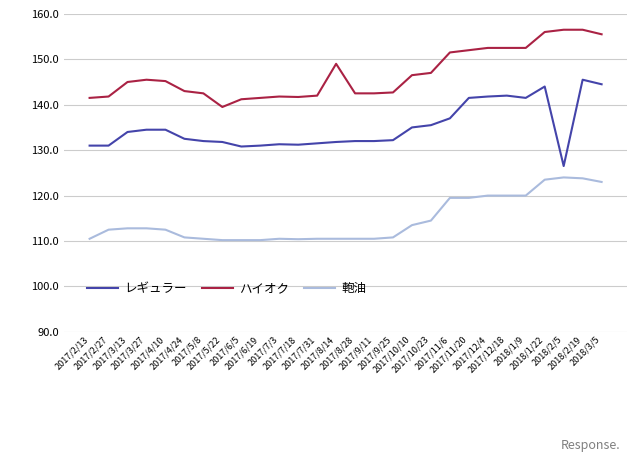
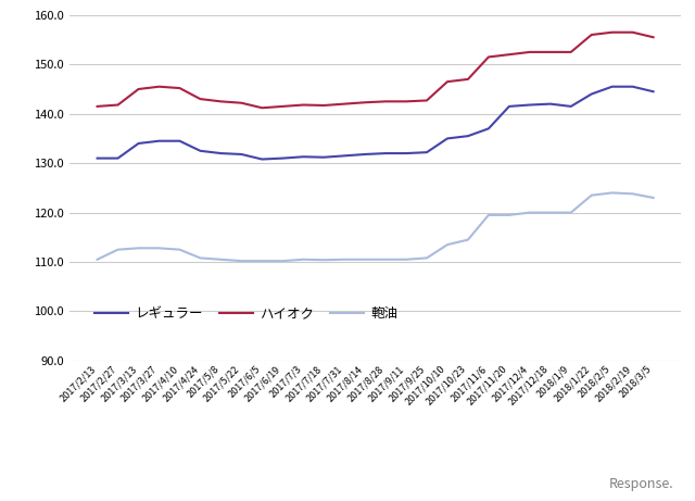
ハイオク/2017/5/22: 139.5 -> 142.2
ハイオク/2017/8/14: 149.0 -> 142.3
レギュラー/2018/2/5: 126.5 -> 145.5
